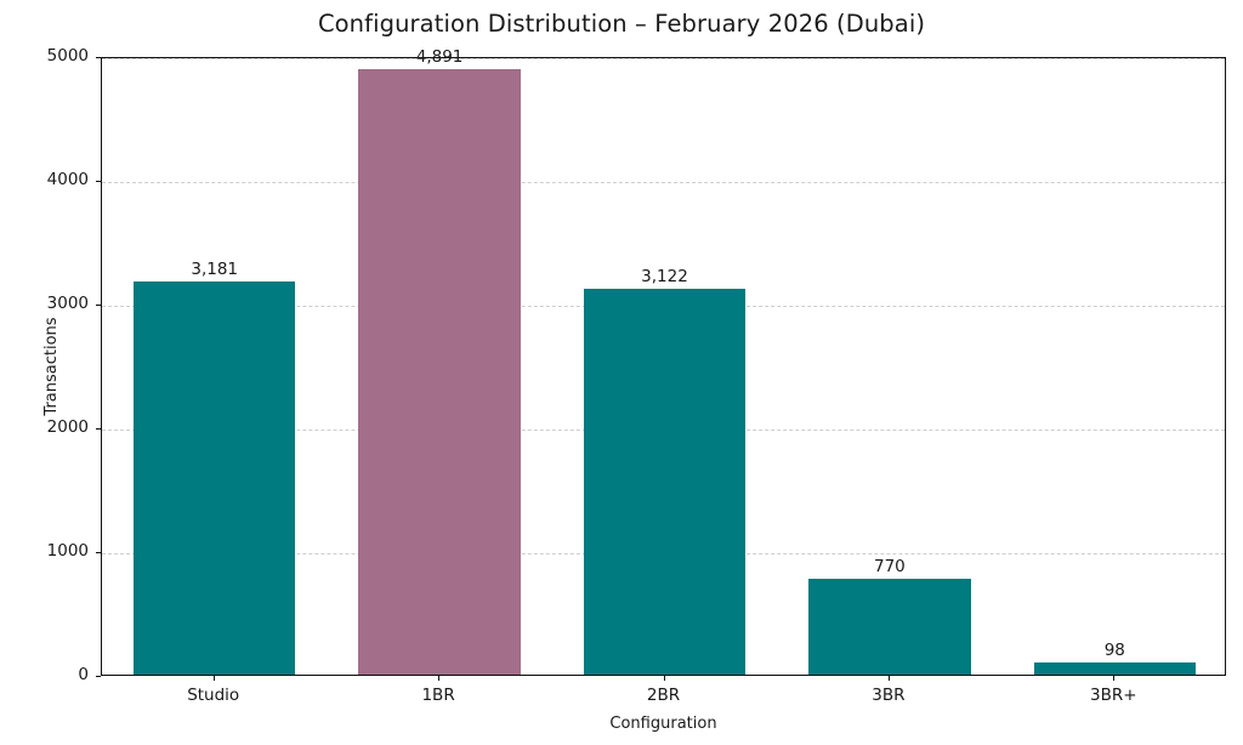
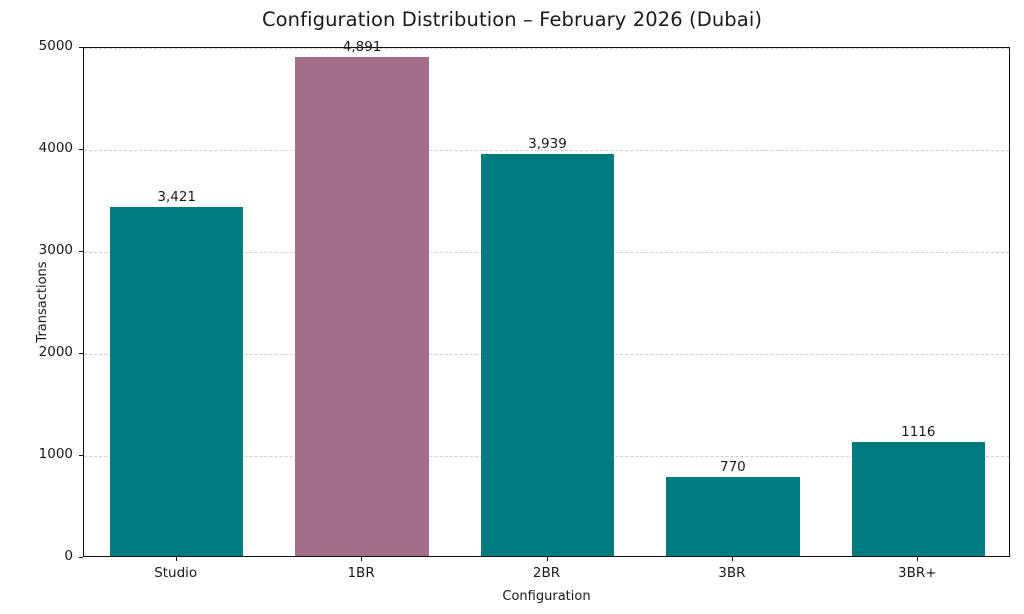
Studio: 3,181 -> 3,421
2BR: 3,122 -> 3,939
3BR+: 98 -> 1116
